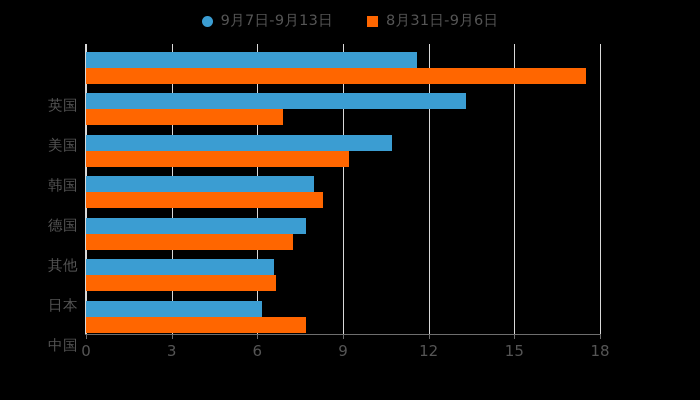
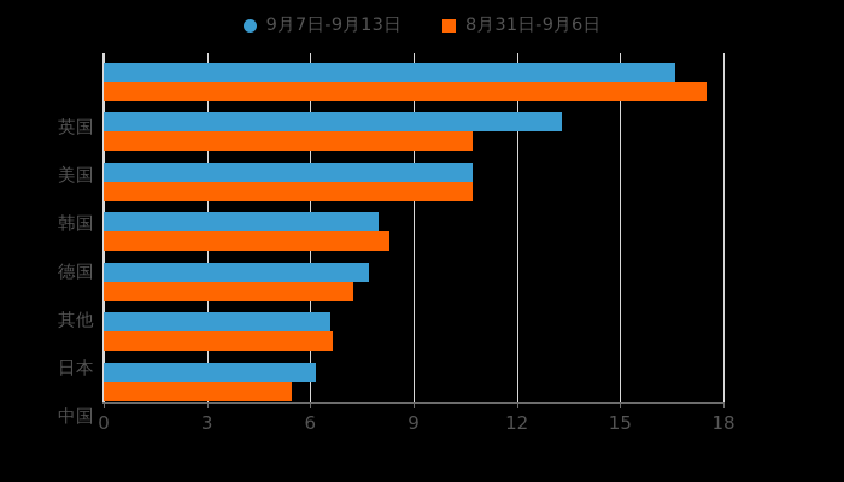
9月7日-9月13日/英国: 11.6 -> 16.6
8月31日-9月6日/美国: 6.9 -> 10.7
8月31日-9月6日/韩国: 9.2 -> 10.7
8月31日-9月6日/中国: 7.7 -> 5.5
